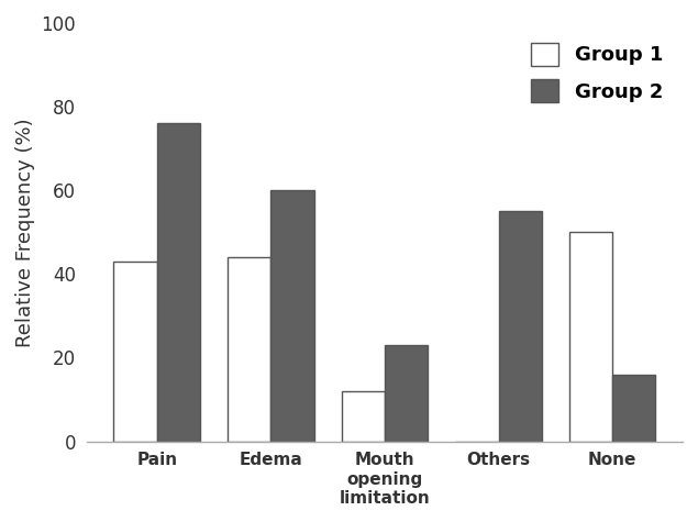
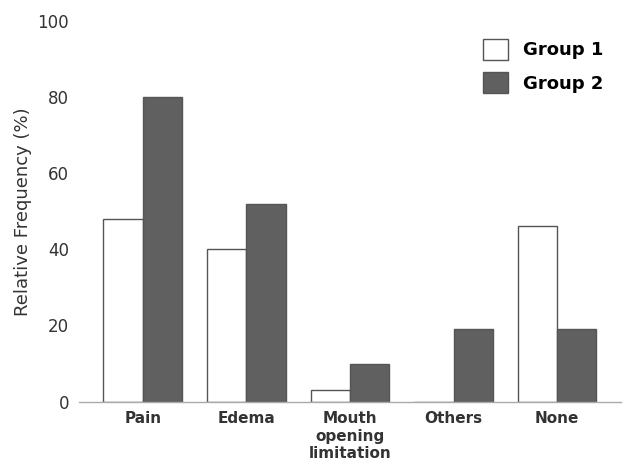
Group 1/Pain: 43 -> 48
Group 2/Pain: 76 -> 80
Group 1/Edema: 44 -> 40
Group 2/Edema: 60 -> 52
Group 1/Mouth opening limitation: 12 -> 3
Group 2/Mouth opening limitation: 23 -> 10
Group 2/Others: 55 -> 19
Group 1/None: 50 -> 46
Group 2/None: 16 -> 19
